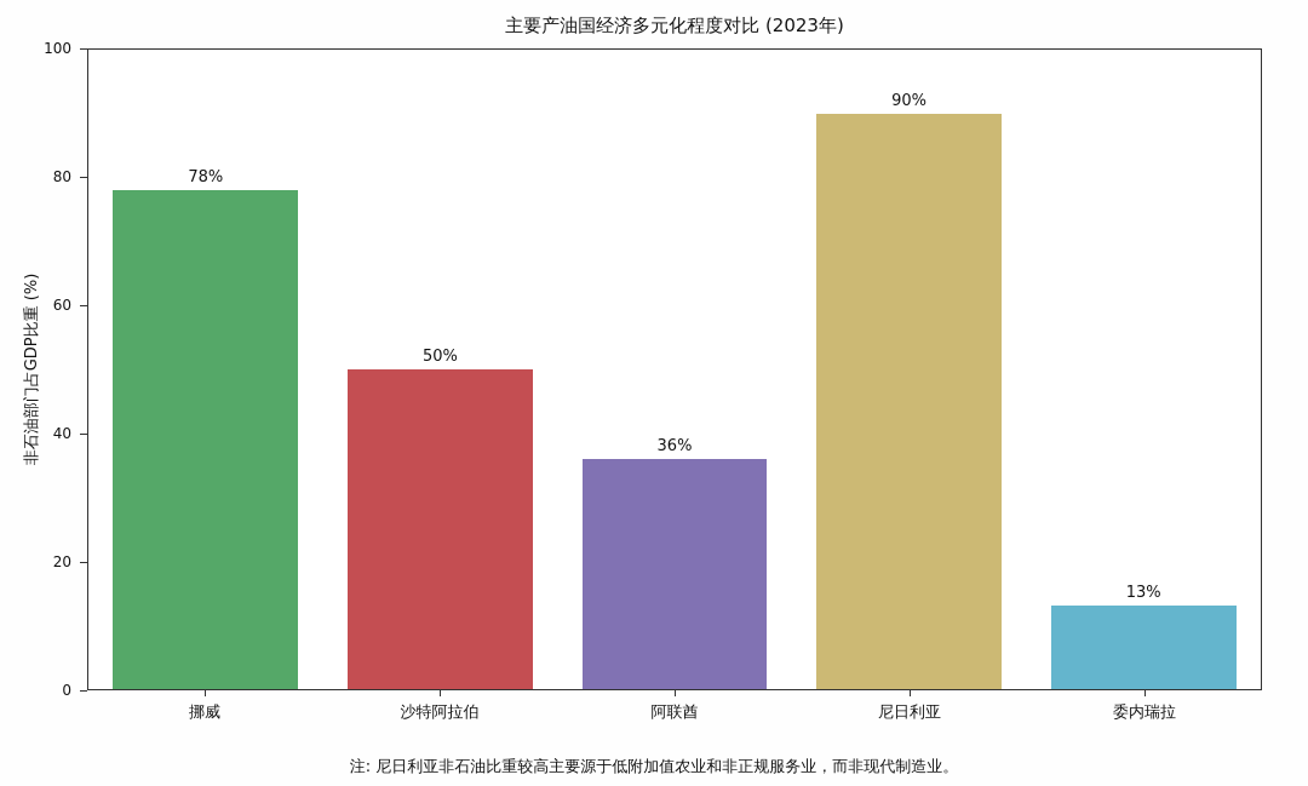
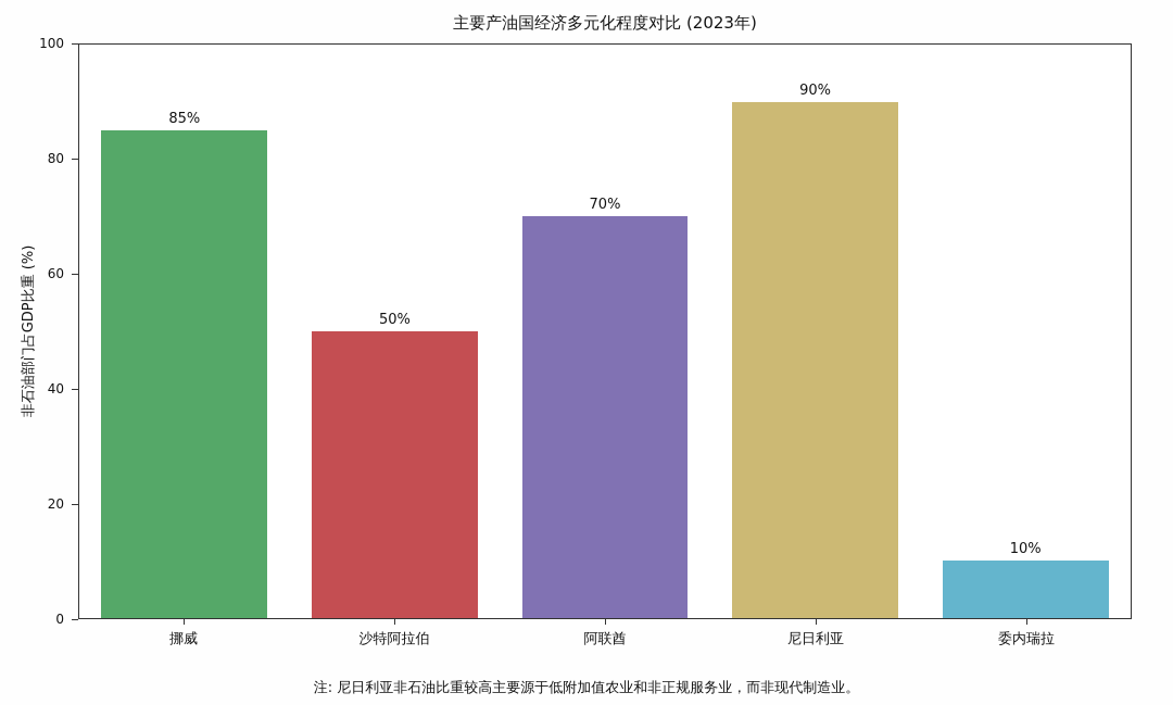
挪威: 78% -> 85%
阿联酋: 36% -> 70%
委内瑞拉: 13% -> 10%
